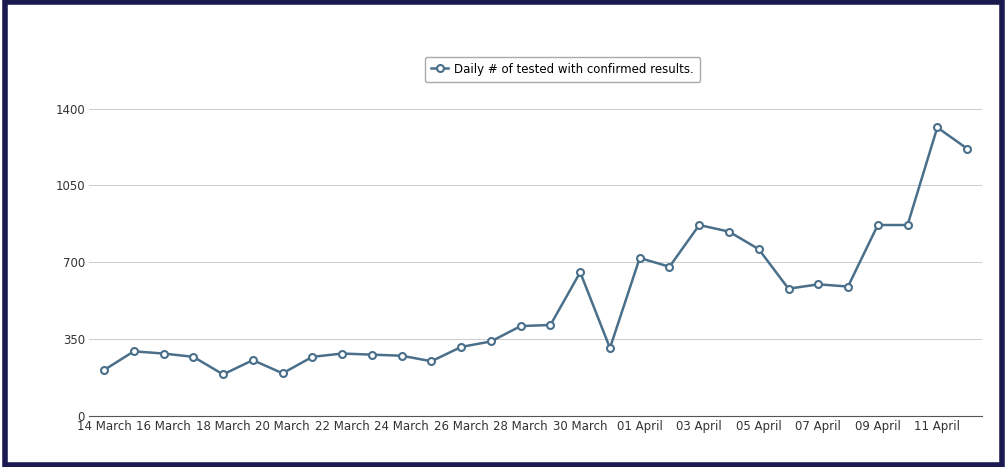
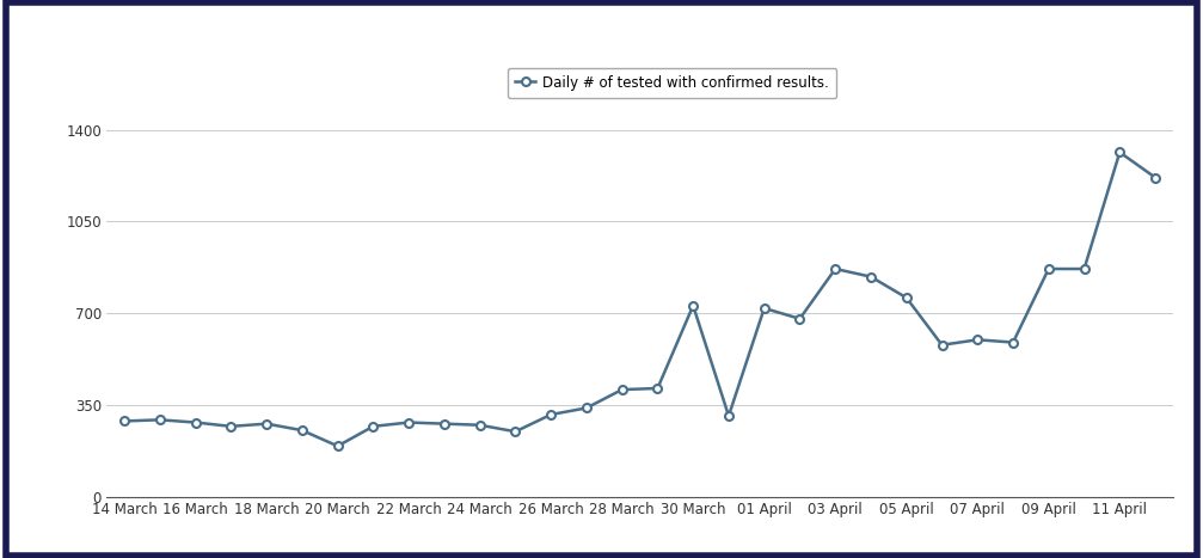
14 March: 210 -> 290
18 March: 190 -> 280
30 March: 655 -> 730
